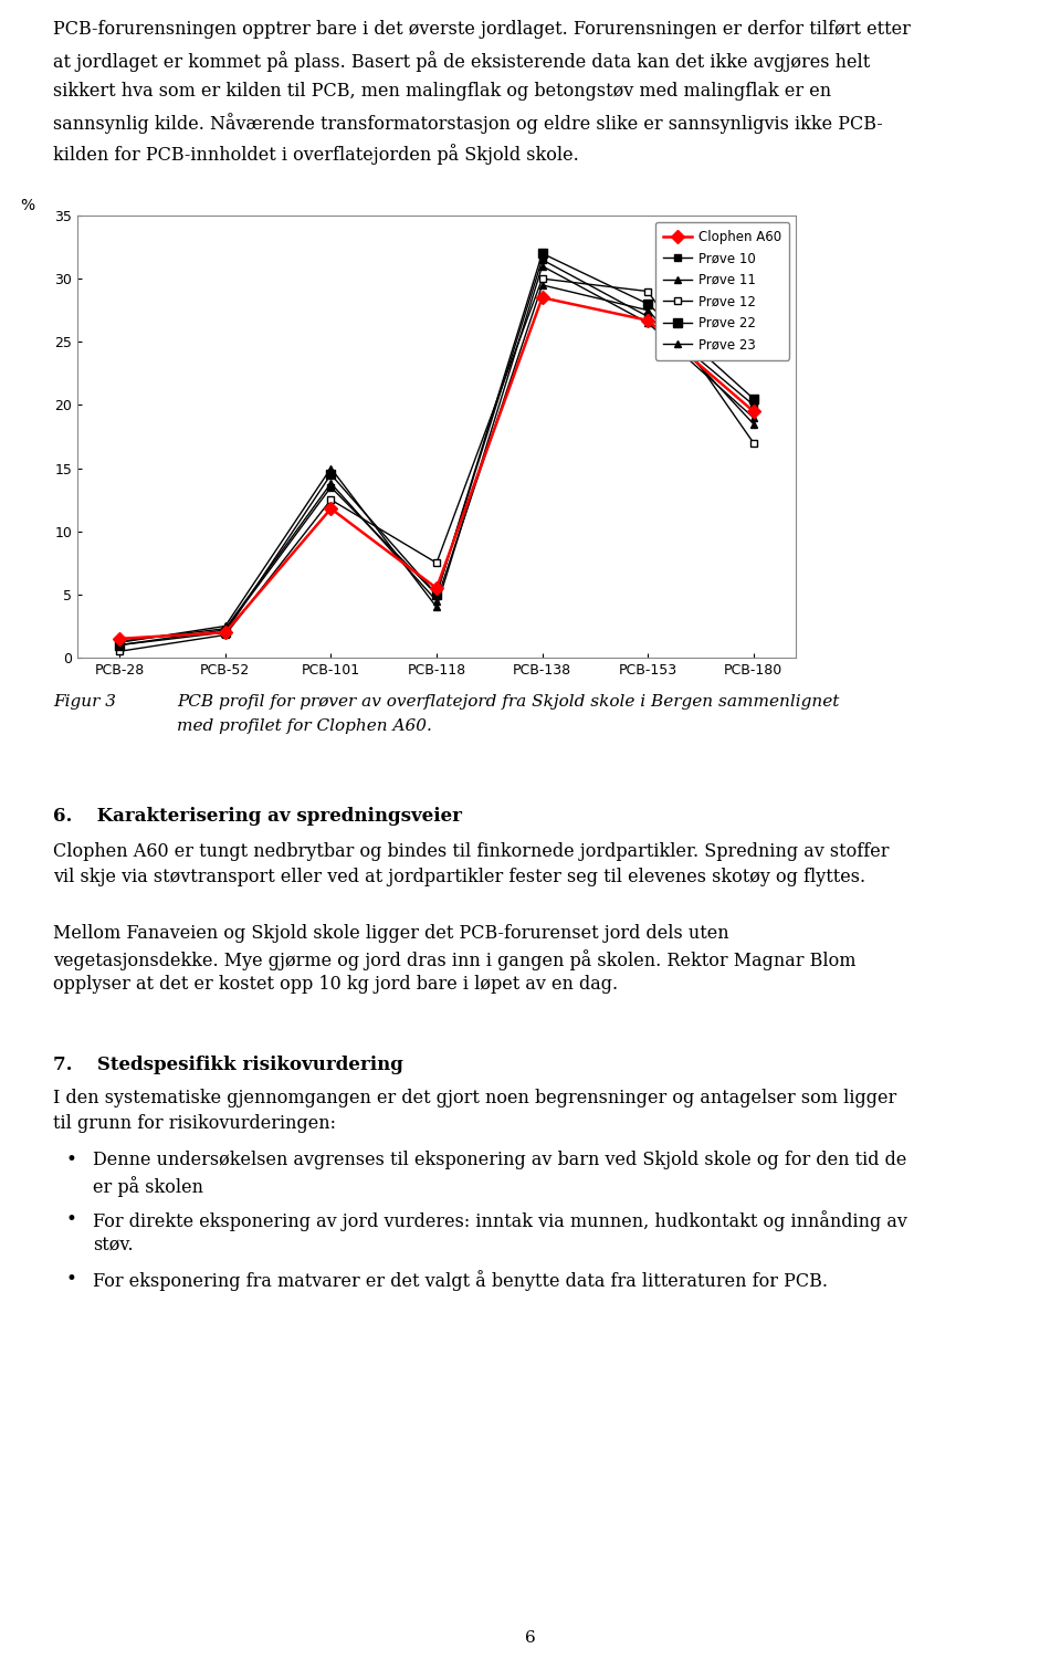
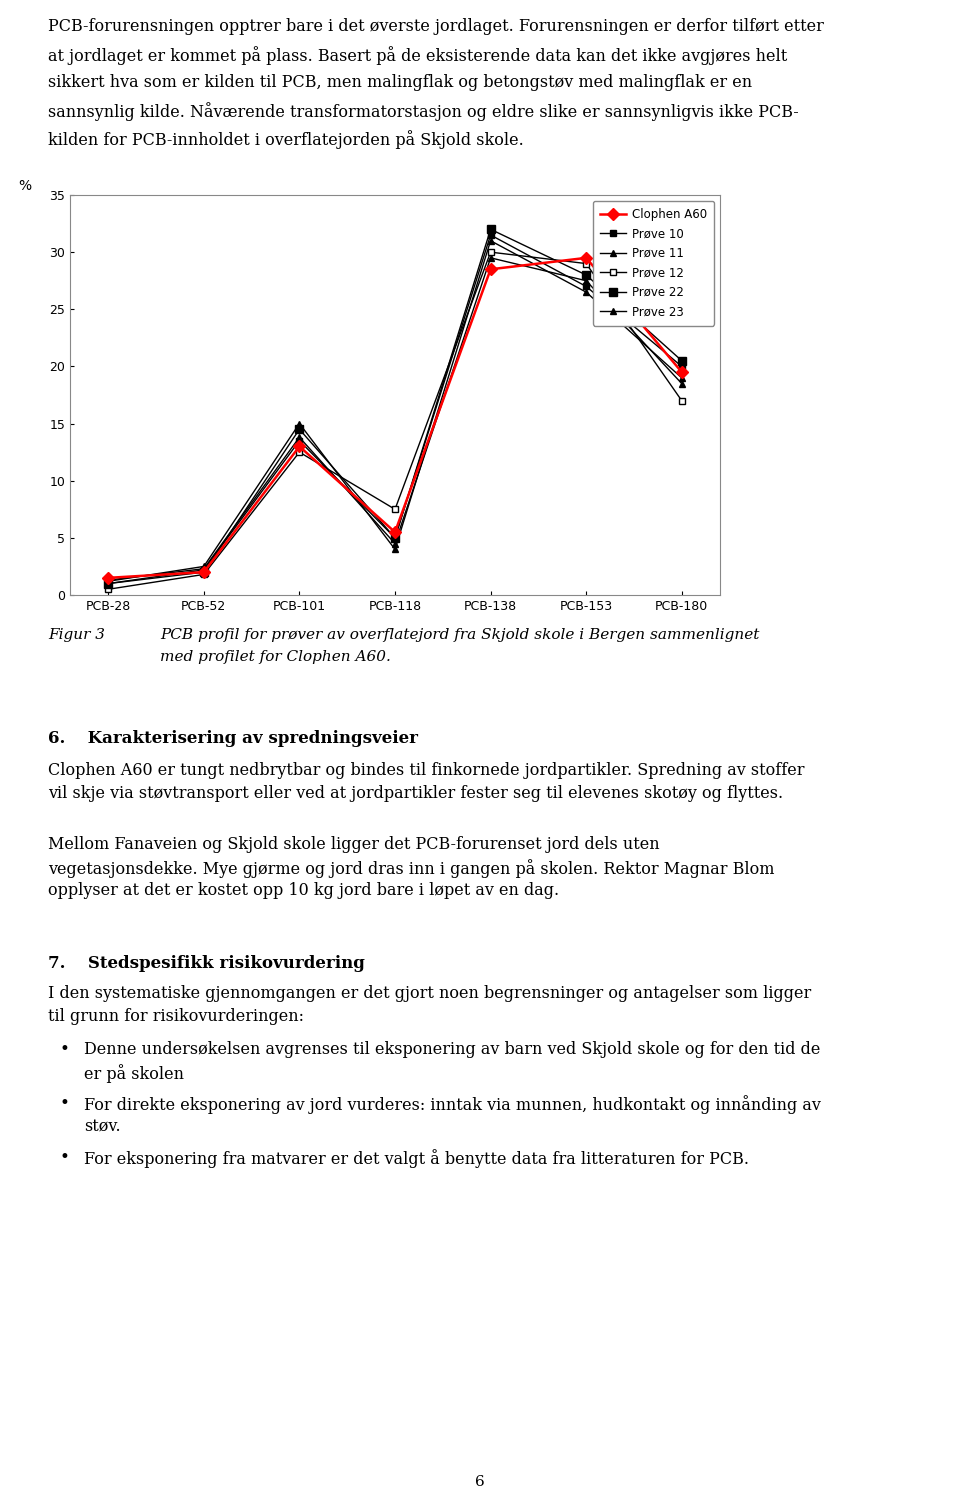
Clophen A60/PCB-101: 11.8 -> 13.0
Clophen A60/PCB-153: 26.7 -> 29.5
